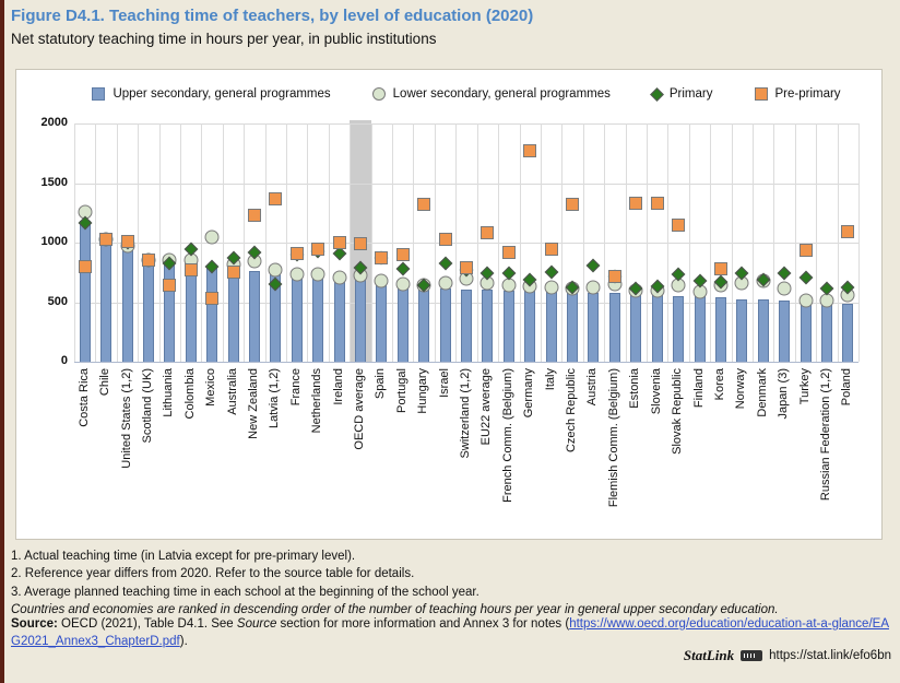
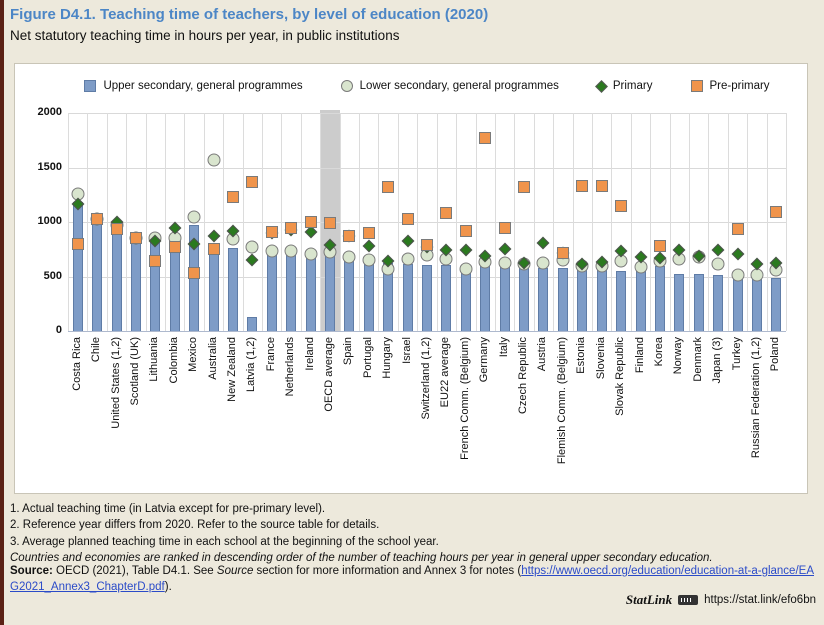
Pre-primary/United States (1,2): 1010 -> 940
Upper secondary, general programmes/Mexico: 800 -> 970
Lower secondary, general programmes/Australia: 820 -> 1570
Upper secondary, general programmes/Latvia (1,2): 750 -> 130
Lower secondary, general programmes/Hungary: 640 -> 570
Lower secondary, general programmes/French Comm. (Belgium): 640 -> 570
Upper secondary, general programmes/Korea: 540 -> 600
